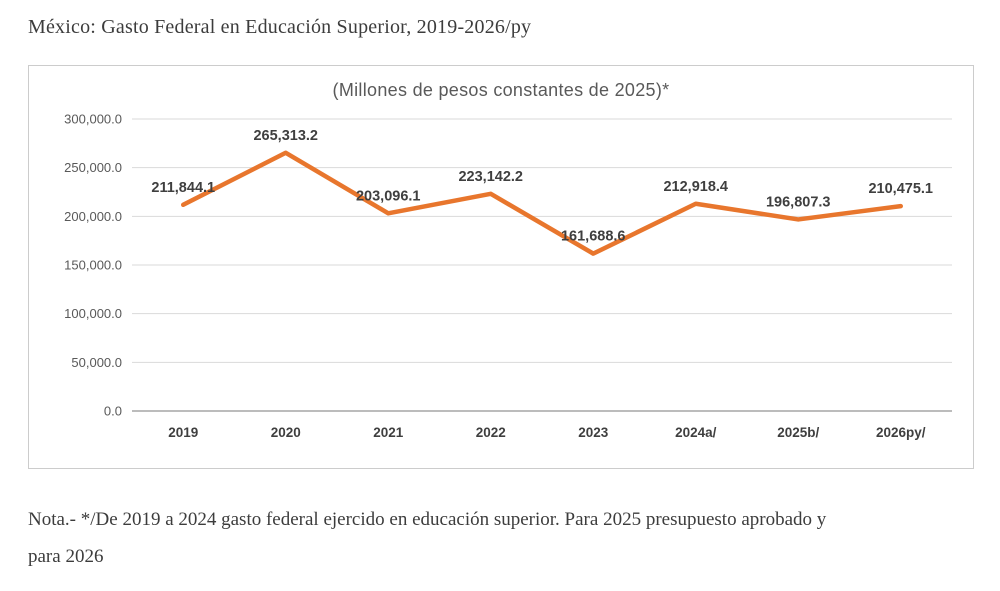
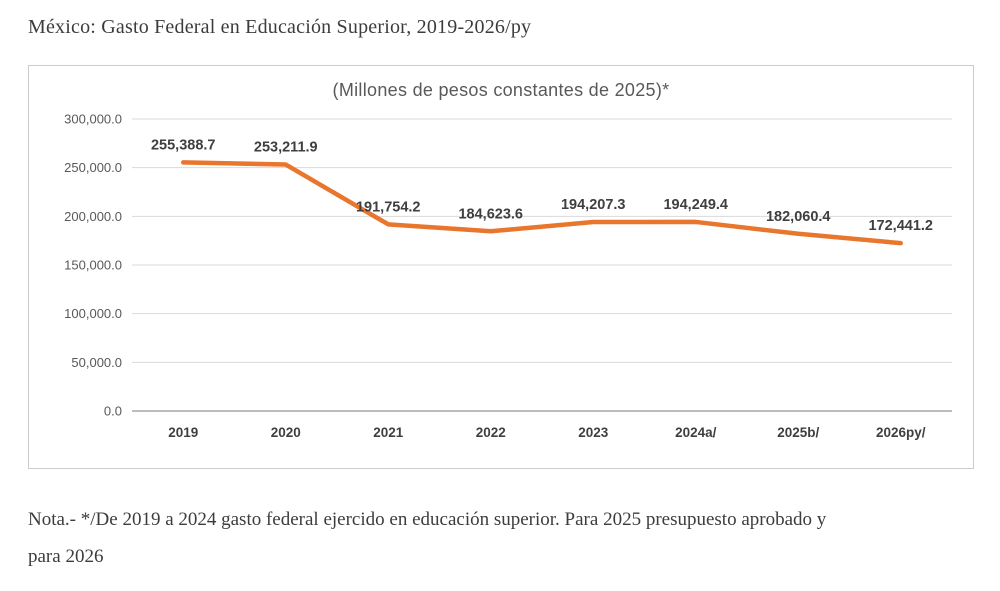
2019: 211,844.1 -> 255,388.7
2020: 265,313.2 -> 253,211.9
2021: 203,096.1 -> 191,754.2
2022: 223,142.2 -> 184,623.6
2023: 161,688.6 -> 194,207.3
2024a/: 212,918.4 -> 194,249.4
2025b/: 196,807.3 -> 182,060.4
2026py/: 210,475.1 -> 172,441.2
